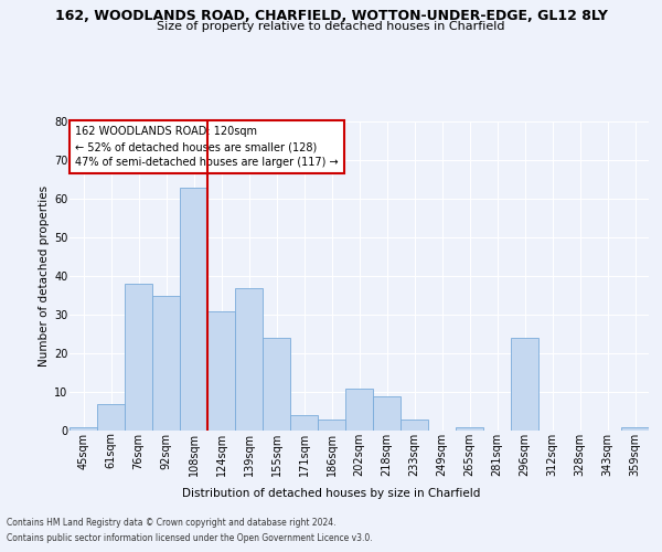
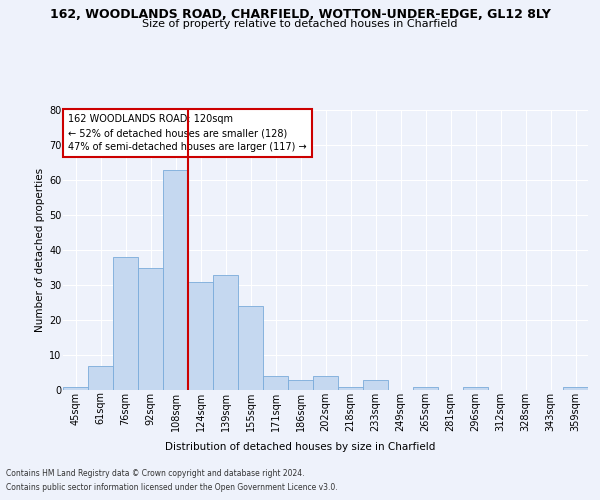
139sqm: 37 -> 33
202sqm: 11 -> 4
218sqm: 9 -> 1
296sqm: 24 -> 1
